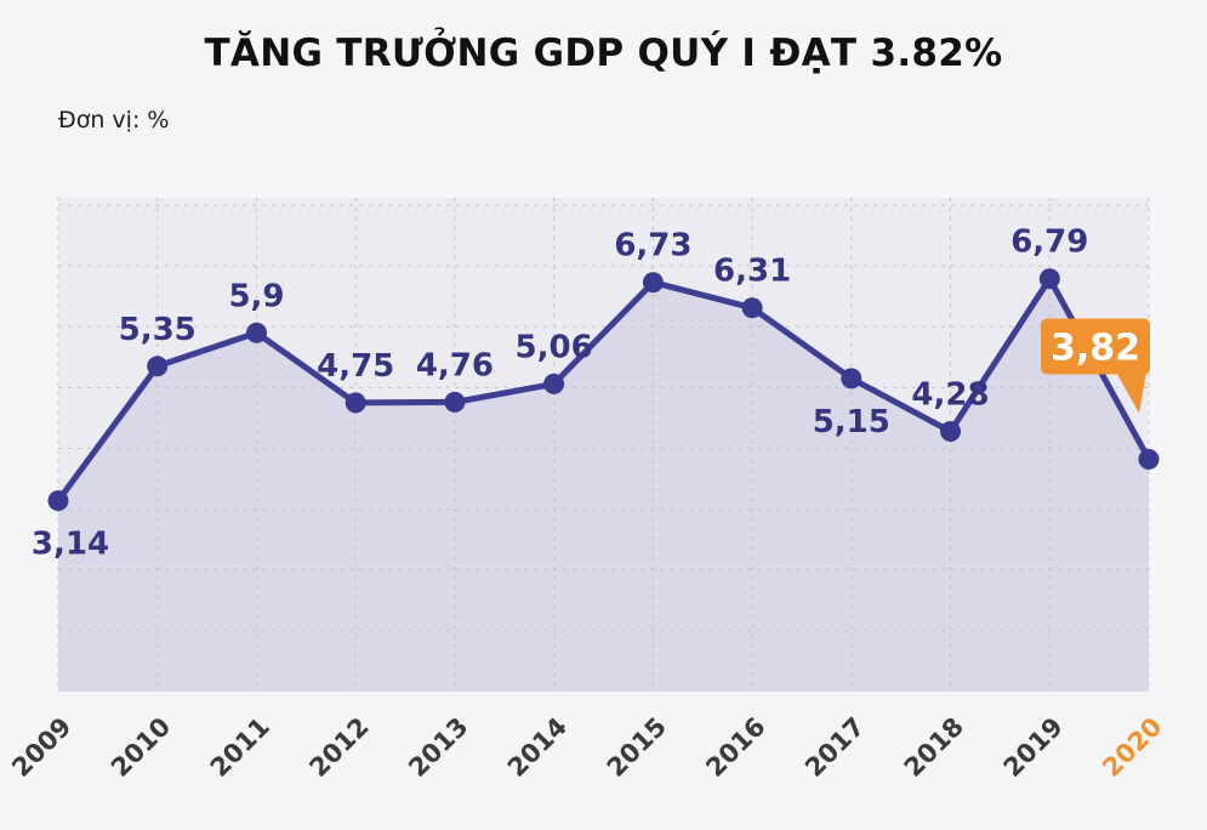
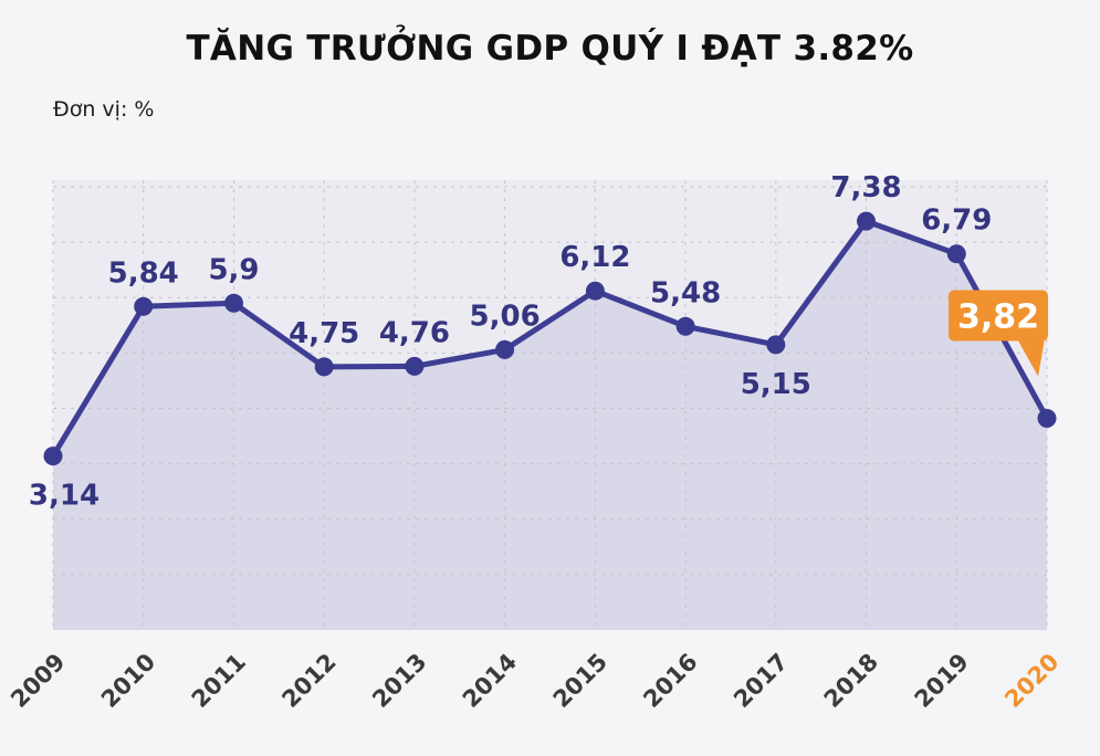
2010: 5,35 -> 5,84
2015: 6,73 -> 6,12
2016: 6,31 -> 5,48
2018: 4,28 -> 7,38
